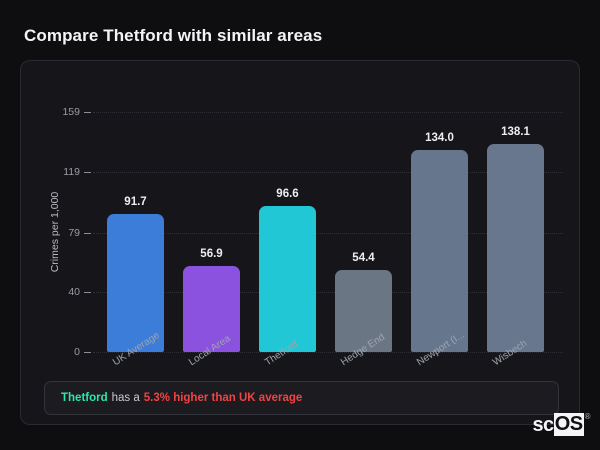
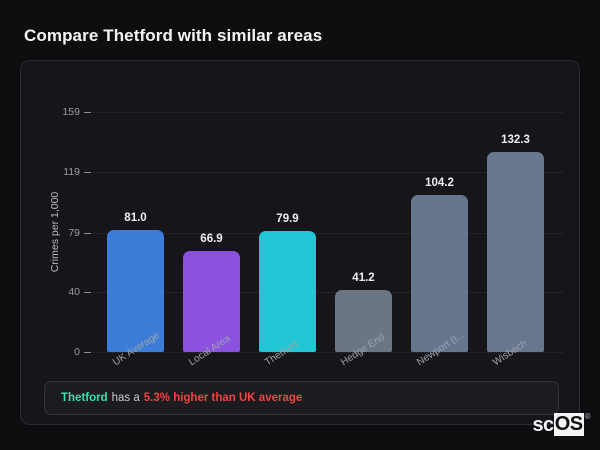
UK Average: 91.7 -> 81.0
Local Area: 56.9 -> 66.9
Thetford: 96.6 -> 79.9
Hedge End: 54.4 -> 41.2
Newport (I...: 134.0 -> 104.2
Wisbech: 138.1 -> 132.3
